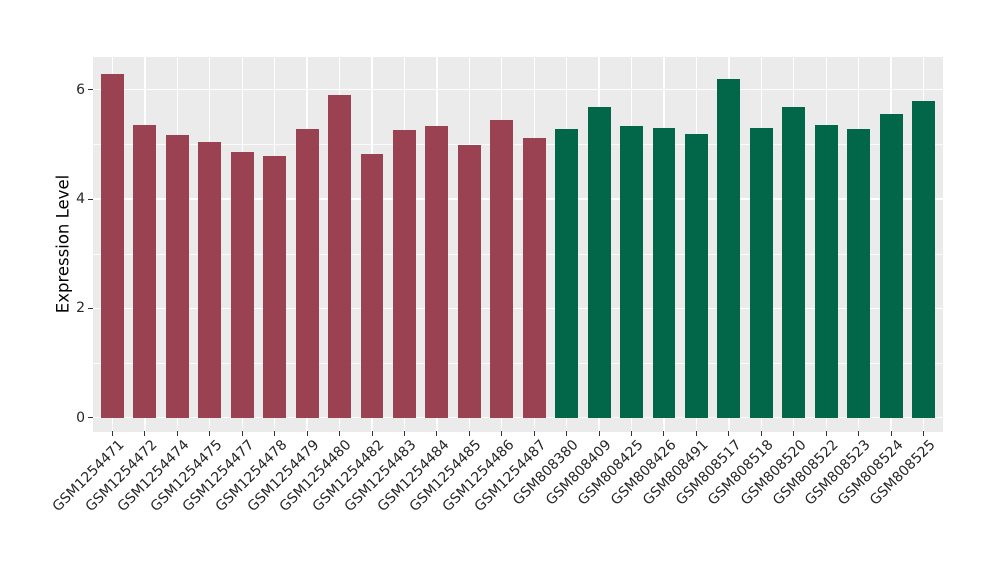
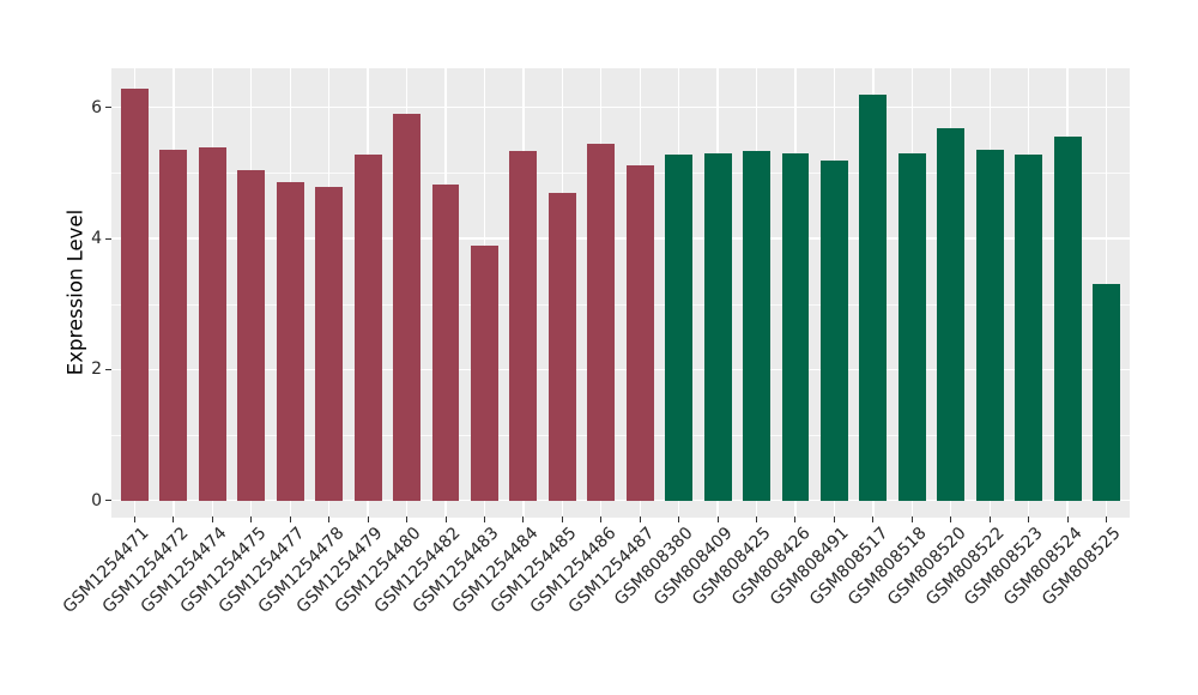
GSM1254474: 5.2 -> 5.4
GSM1254483: 5.3 -> 3.9
GSM1254485: 5.0 -> 4.7
GSM808409: 5.7 -> 5.3
GSM808525: 5.8 -> 3.3
